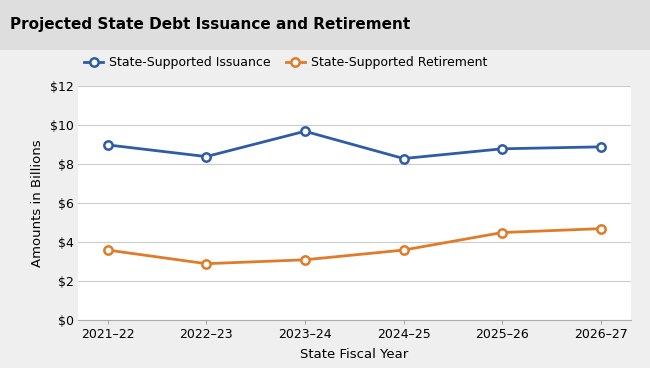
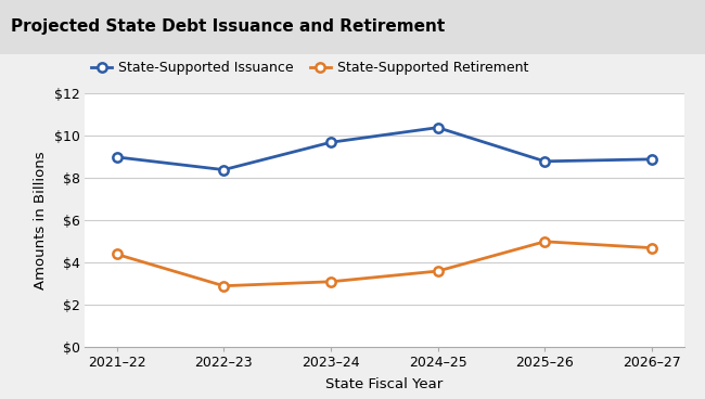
State-Supported Retirement/2021–22: $3.6 -> $4.4
State-Supported Issuance/2024–25: $8.3 -> $10.4
State-Supported Retirement/2025–26: $4.5 -> $5.0
